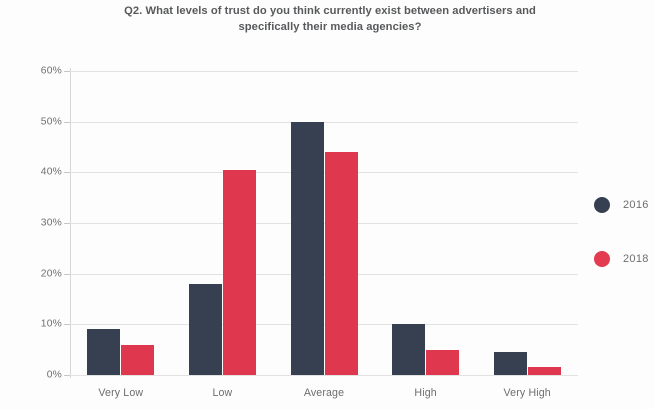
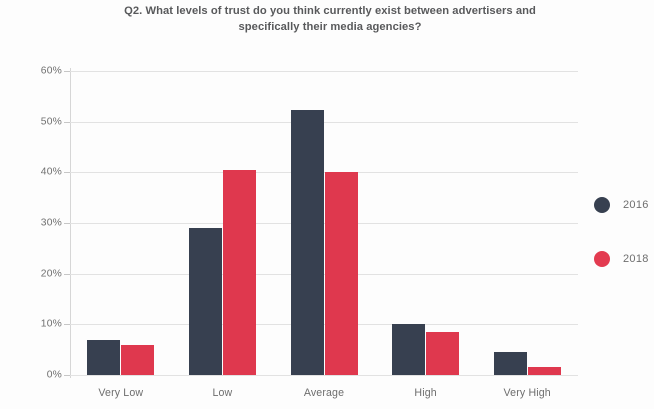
2016/Very Low: 9% -> 7%
2016/Low: 18% -> 29%
2016/Average: 50% -> 52%
2018/Average: 44% -> 40%
2018/High: 5% -> 8%
